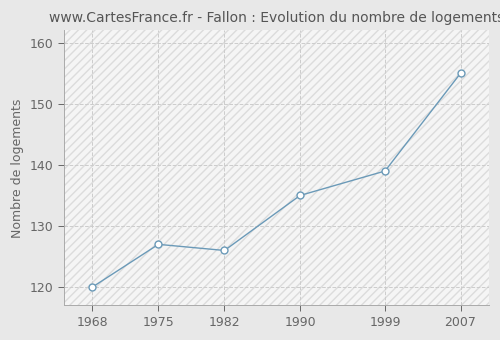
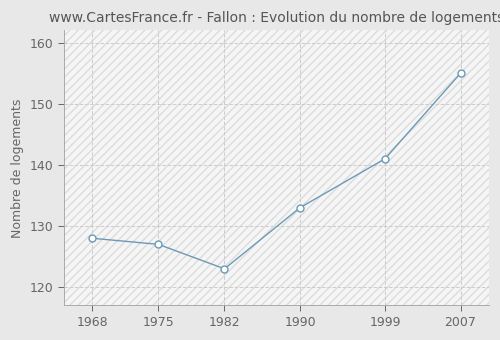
1968: 120 -> 128
1982: 126 -> 123
1990: 135 -> 133
1999: 139 -> 141
